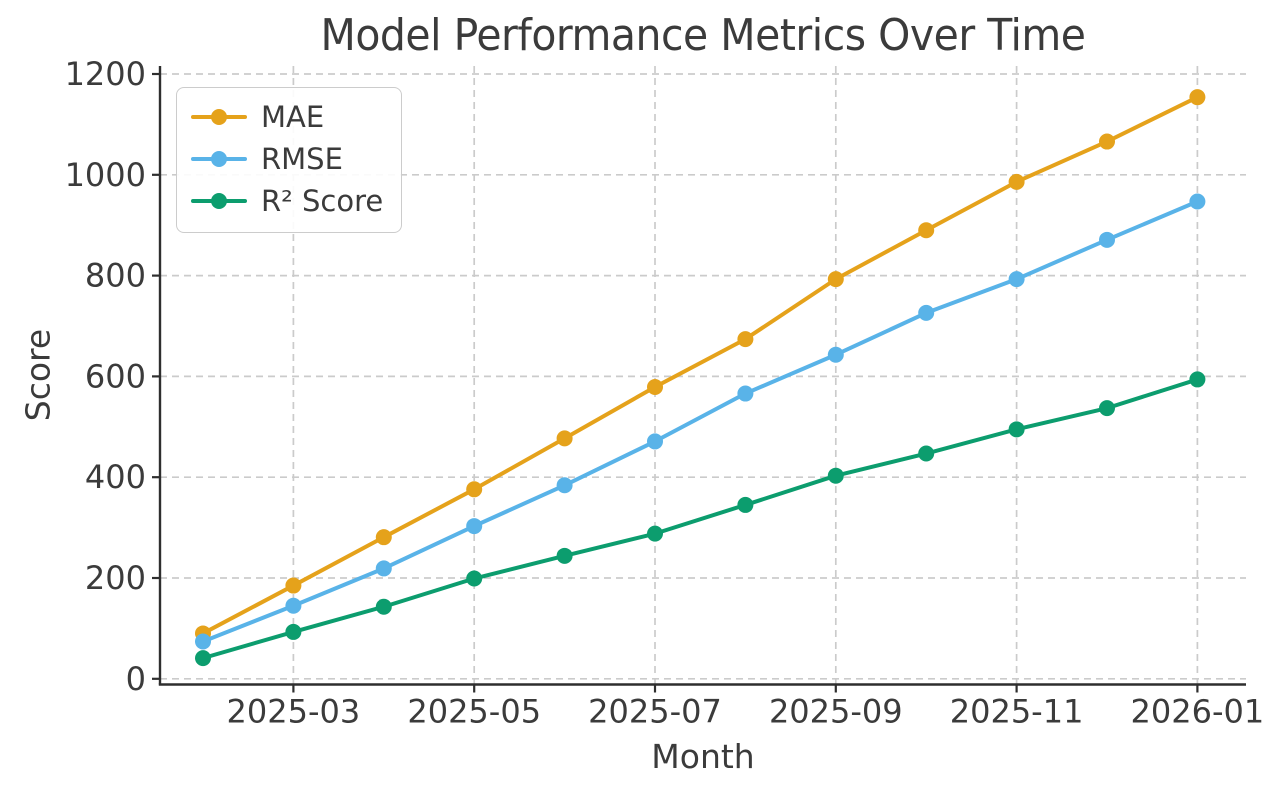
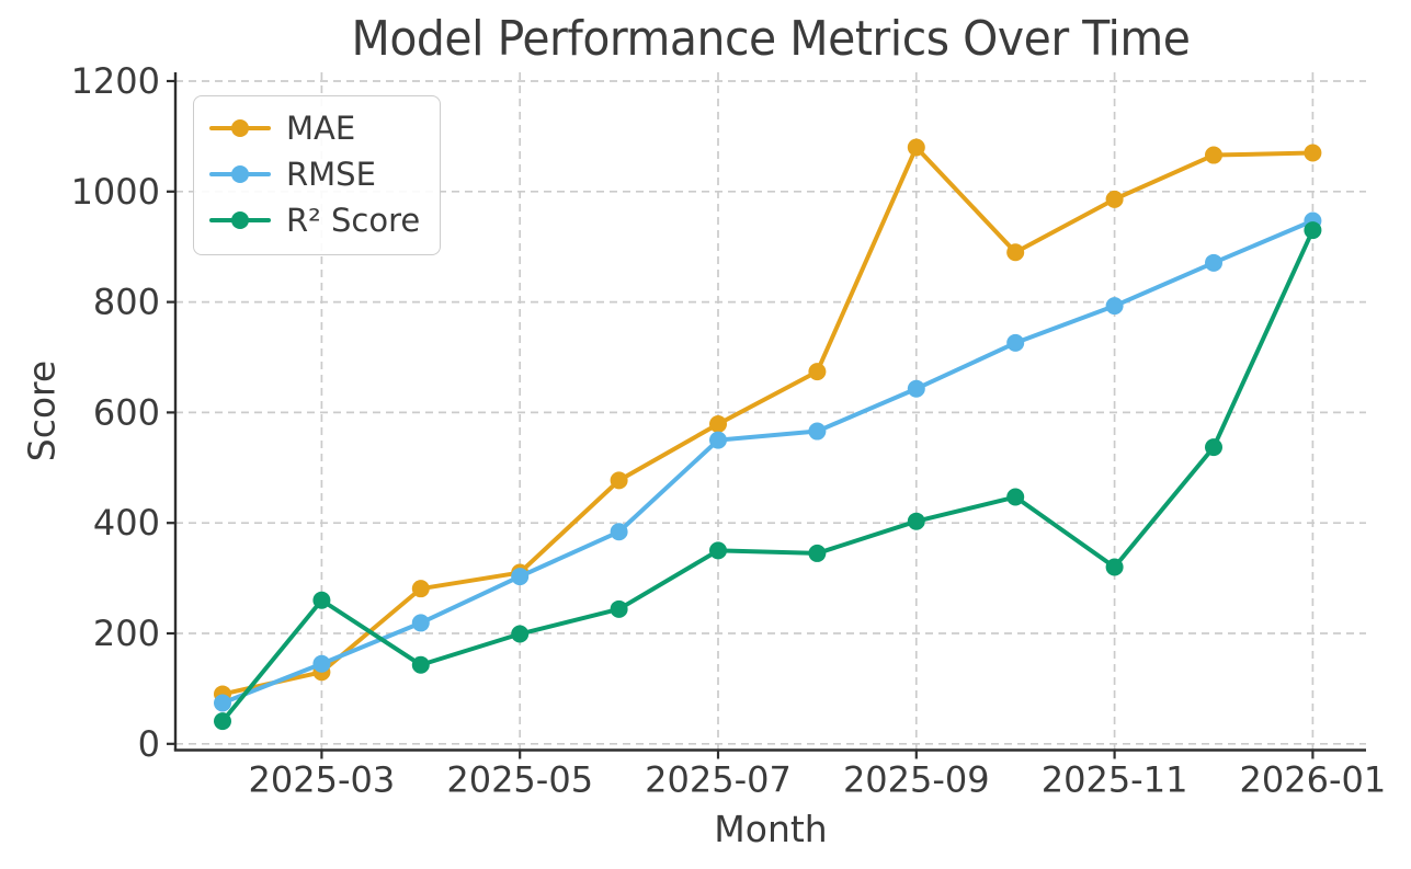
MAE/2025-03: 180 -> 130
R² Score/2025-03: 90 -> 260
MAE/2025-05: 380 -> 310
RMSE/2025-07: 470 -> 550
R² Score/2025-07: 290 -> 350
MAE/2025-09: 790 -> 1080
R² Score/2025-11: 500 -> 320
MAE/2026-01: 1150 -> 1070
R² Score/2026-01: 590 -> 930
